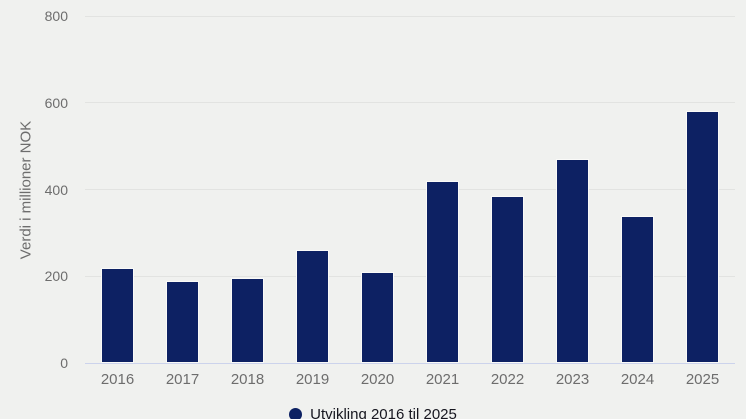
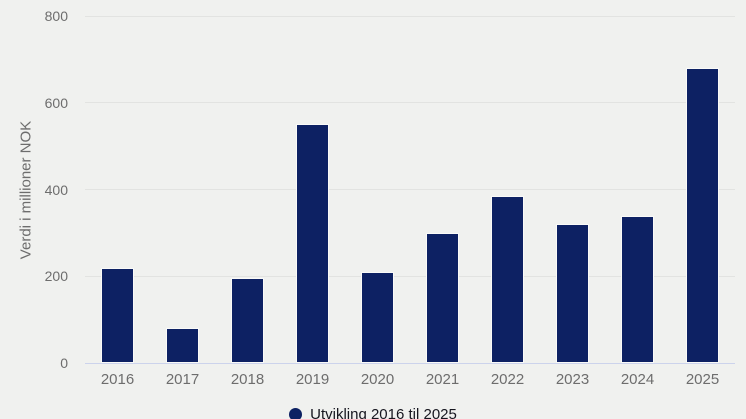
2017: 190 -> 80
2019: 260 -> 550
2021: 420 -> 300
2023: 470 -> 320
2025: 580 -> 680
